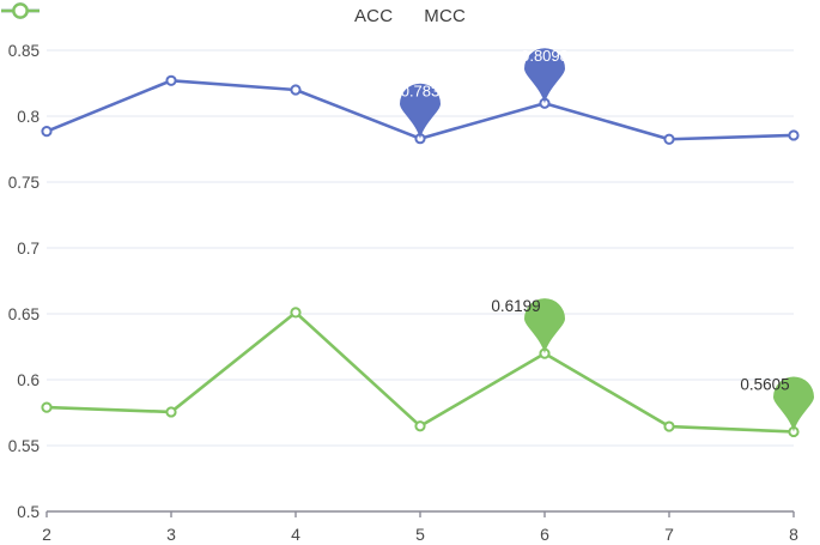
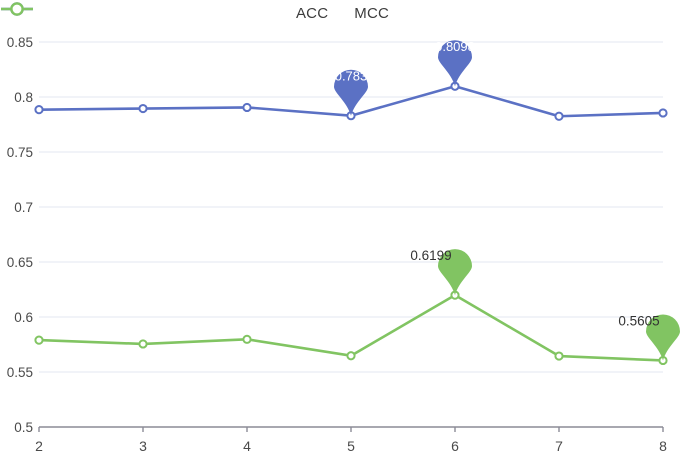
ACC/3: 0.827 -> 0.789
ACC/4: 0.820 -> 0.790
MCC/4: 0.651 -> 0.580
